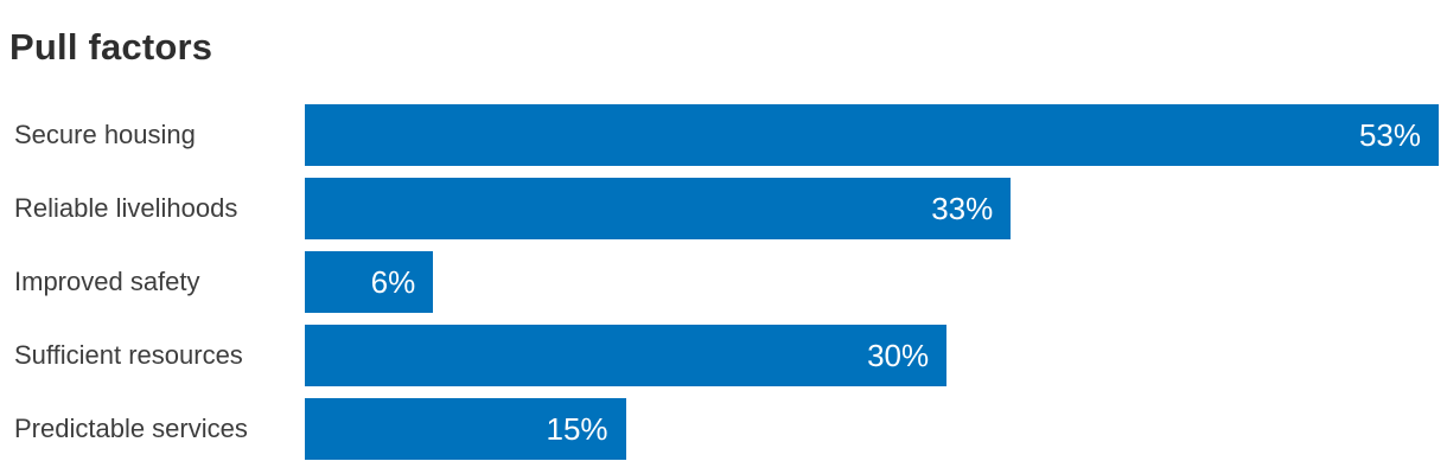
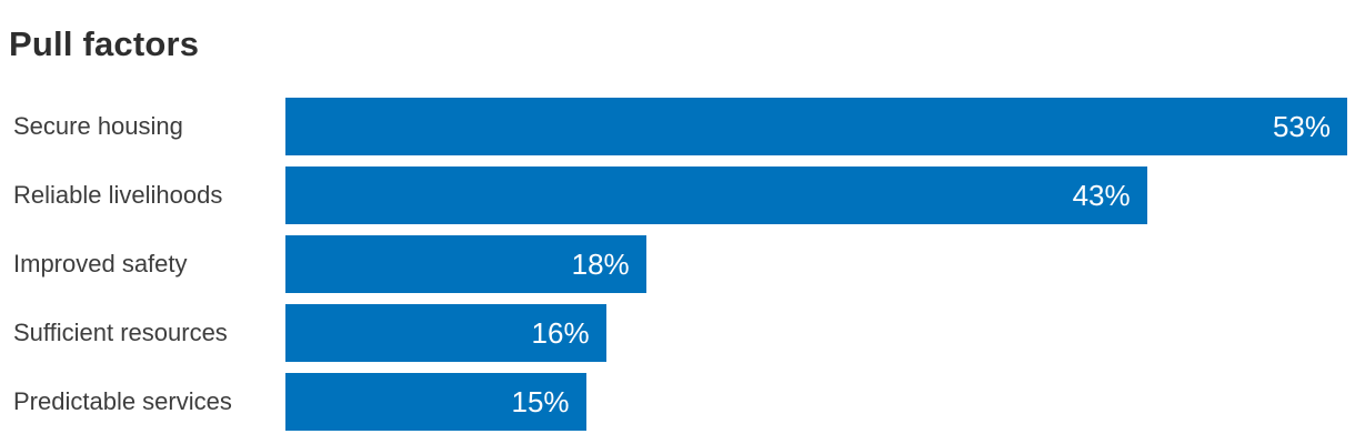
Reliable livelihoods: 33% -> 43%
Improved safety: 6% -> 18%
Sufficient resources: 30% -> 16%
